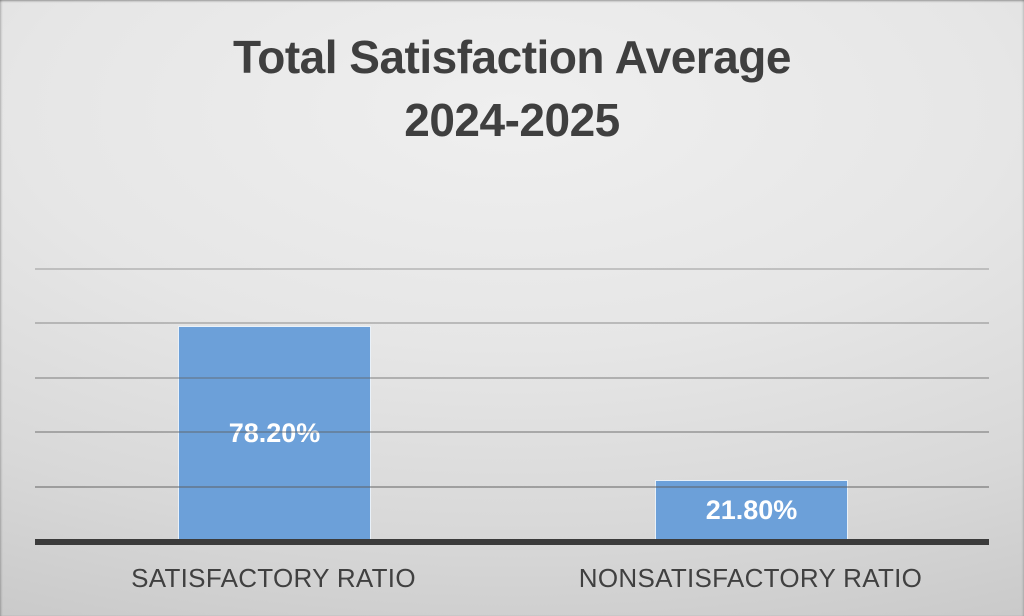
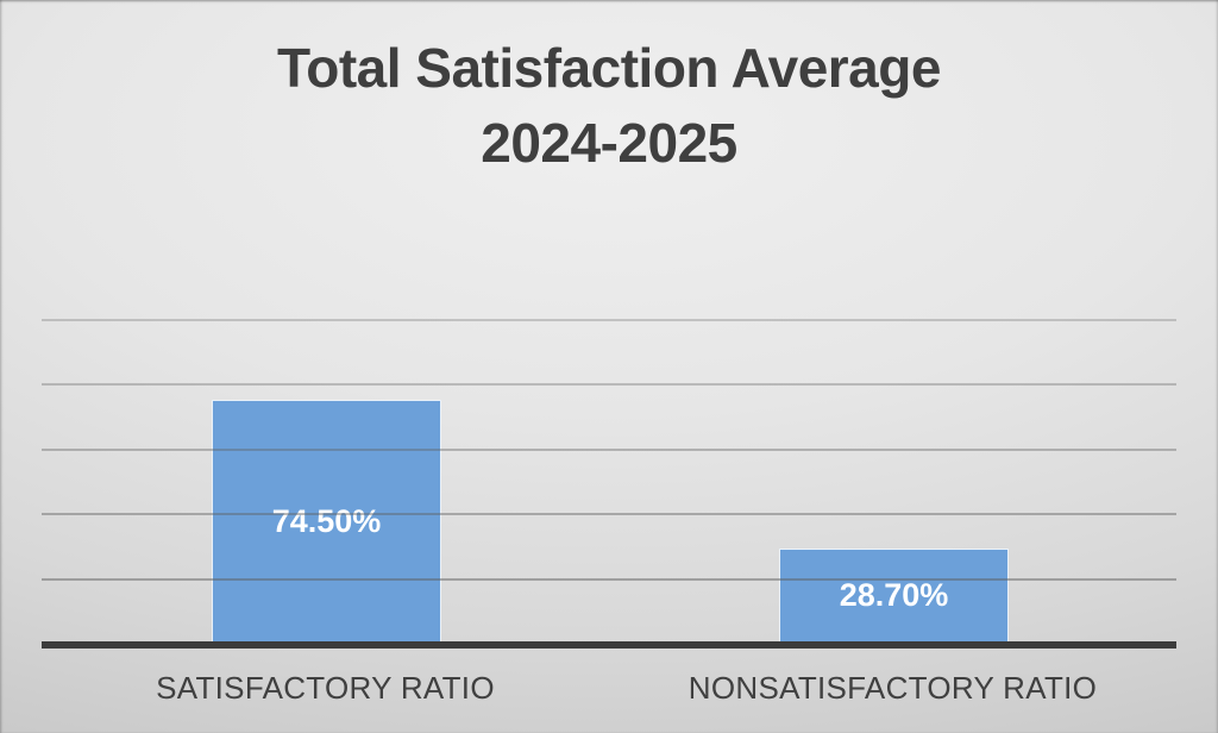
SATISFACTORY RATIO: 78.20% -> 74.50%
NONSATISFACTORY RATIO: 21.80% -> 28.70%
